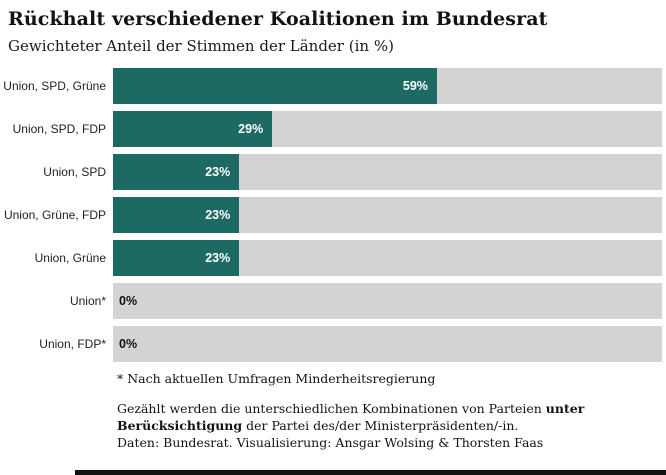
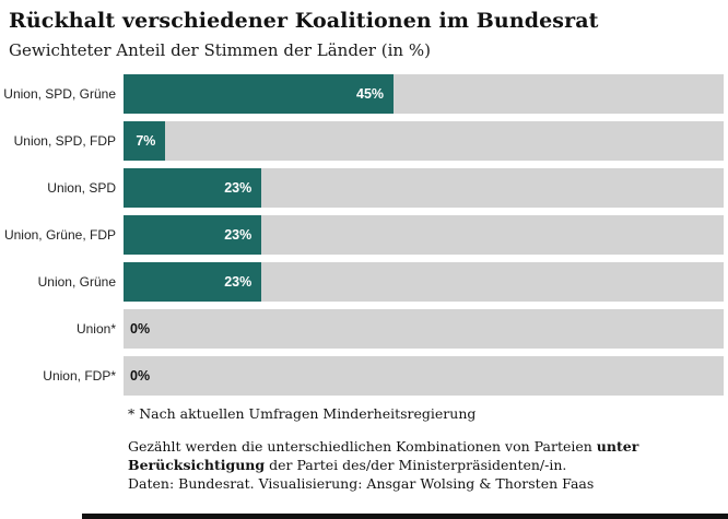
Union, SPD, Grüne: 59% -> 45%
Union, SPD, FDP: 29% -> 7%
